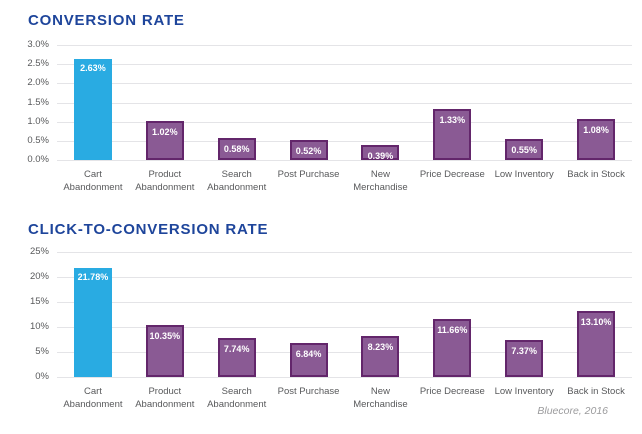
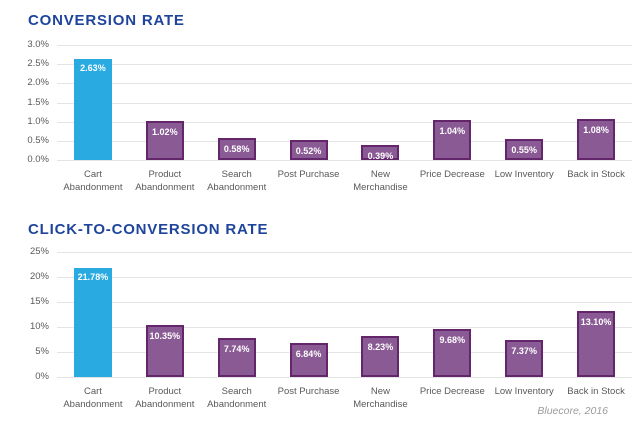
CONVERSION RATE/Price Decrease: 1.33% -> 1.04%
CLICK-TO-CONVERSION RATE/Price Decrease: 11.66% -> 9.68%
